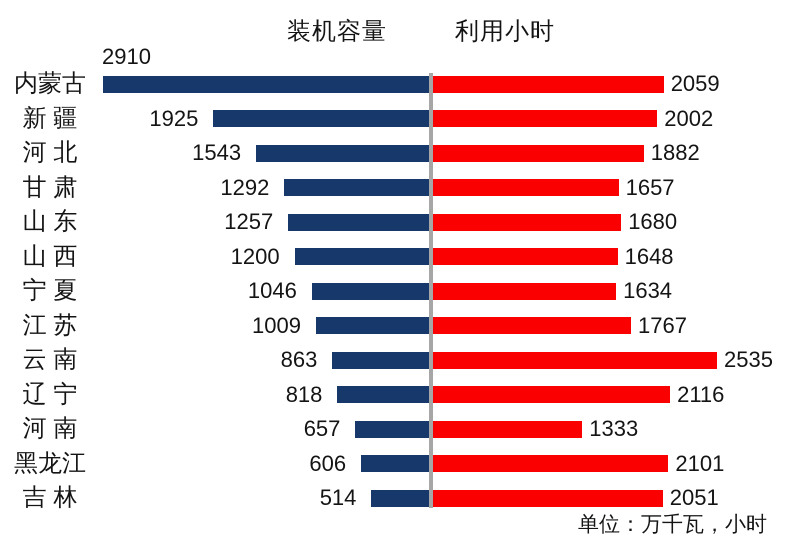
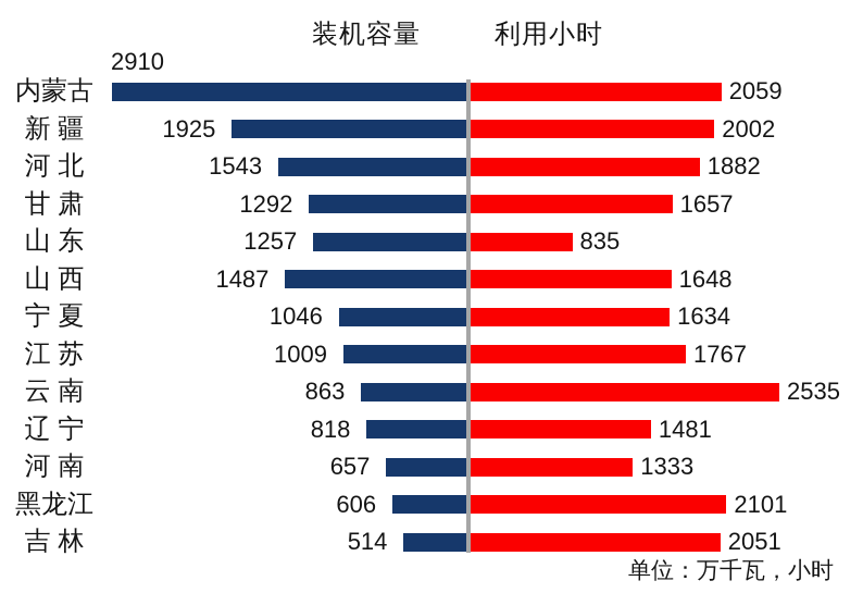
利用小时/山 东: 1680 -> 835
装机容量/山 西: 1200 -> 1487
利用小时/辽 宁: 2116 -> 1481
